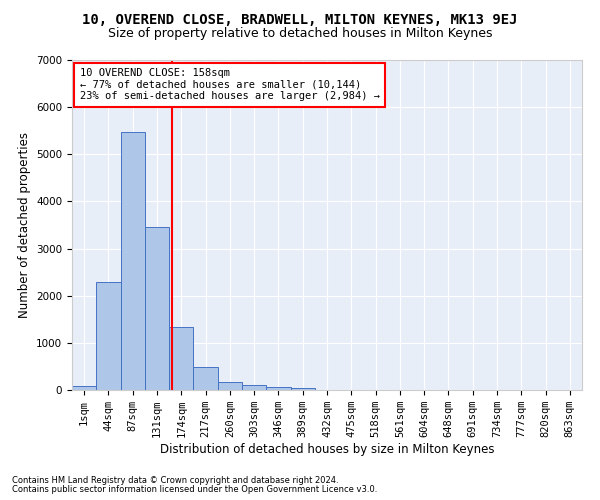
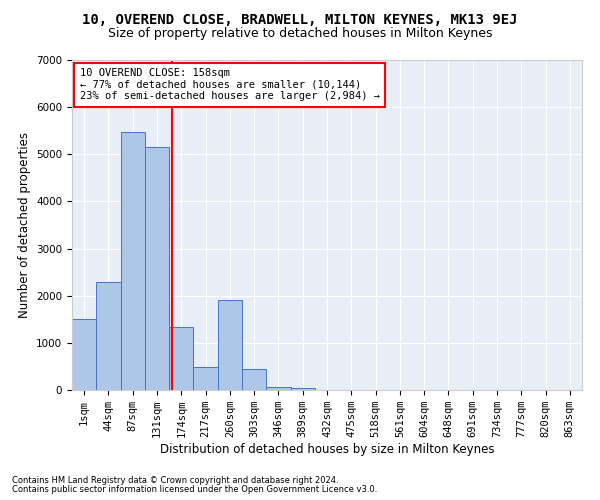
1sqm: 80 -> 1500
131sqm: 3450 -> 5150
260sqm: 160 -> 1900
303sqm: 100 -> 450
